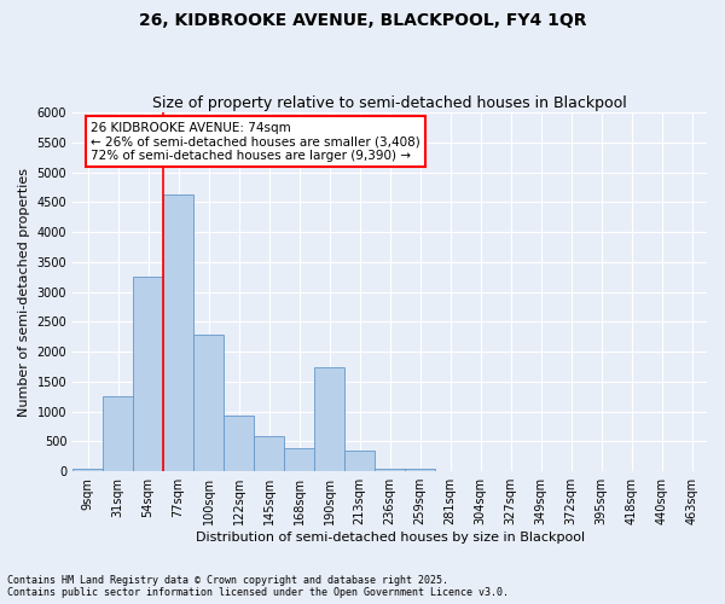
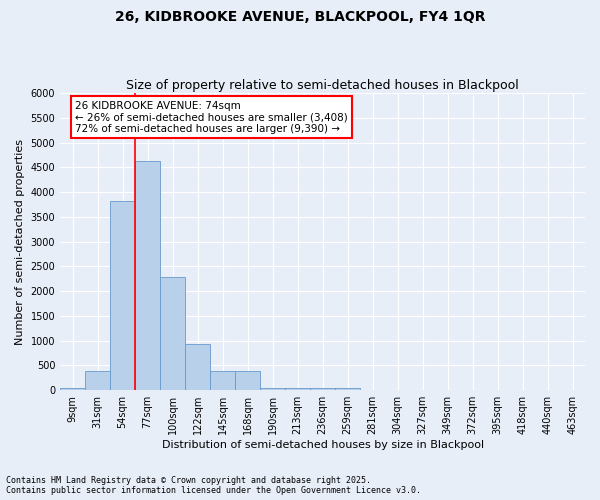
31sqm: 1250 -> 390
54sqm: 3250 -> 3820
145sqm: 600 -> 380
190sqm: 1750 -> 50
213sqm: 350 -> 50
